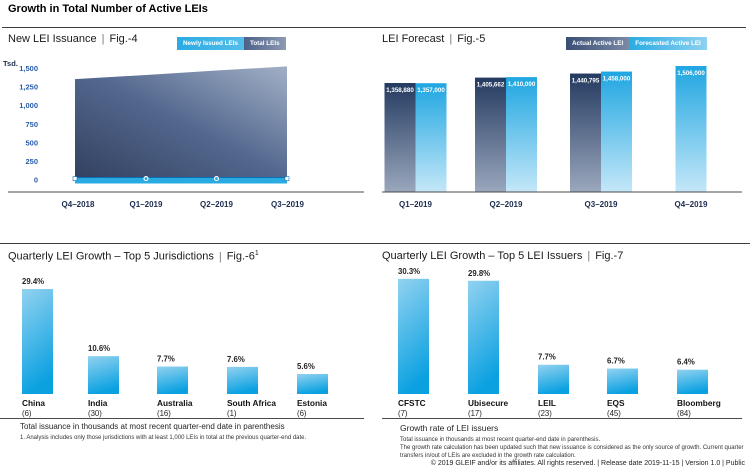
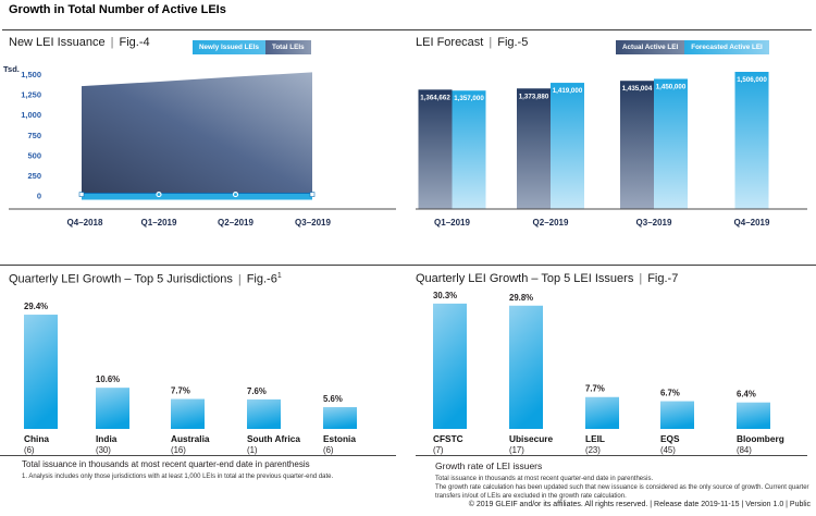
LEI Forecast/Actual Active LEI/Q1–2019: 1,358,880 -> 1,364,662
LEI Forecast/Actual Active LEI/Q2–2019: 1,405,662 -> 1,373,880
LEI Forecast/Forecasted Active LEI/Q2–2019: 1,410,000 -> 1,419,000
LEI Forecast/Actual Active LEI/Q3–2019: 1,440,795 -> 1,435,004
LEI Forecast/Forecasted Active LEI/Q3–2019: 1,458,000 -> 1,450,000
